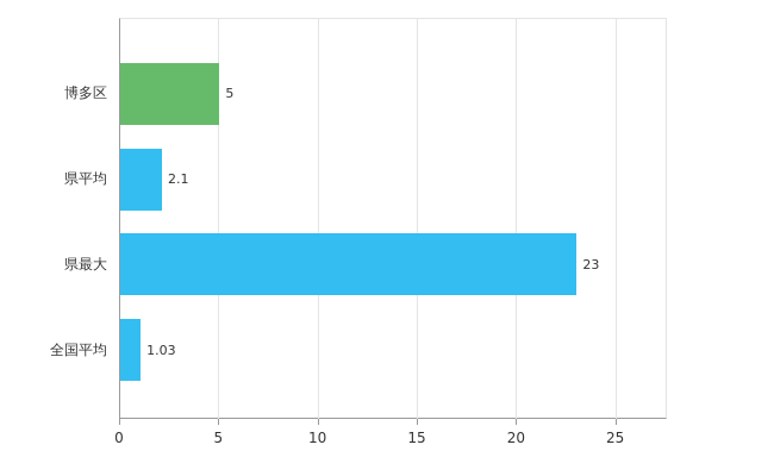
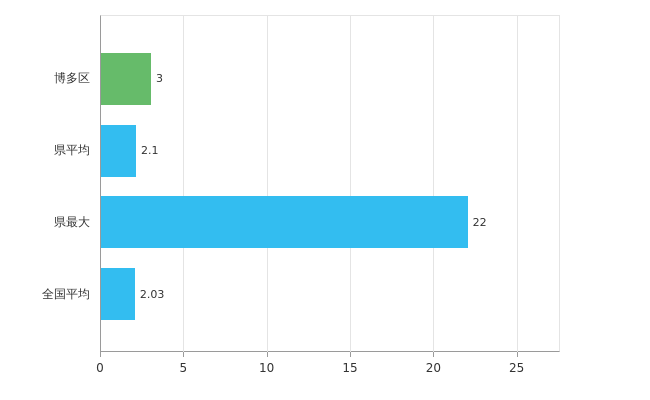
博多区: 5 -> 3
県最大: 23 -> 22
全国平均: 1.03 -> 2.03
